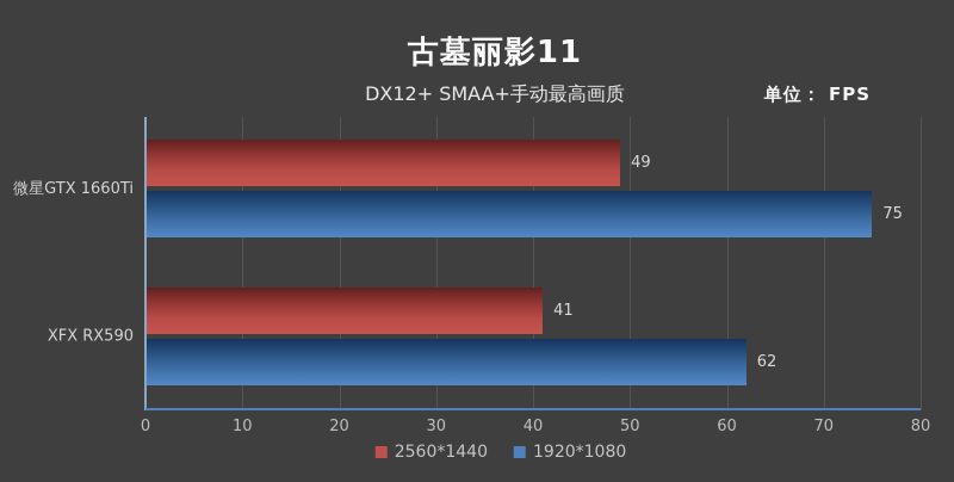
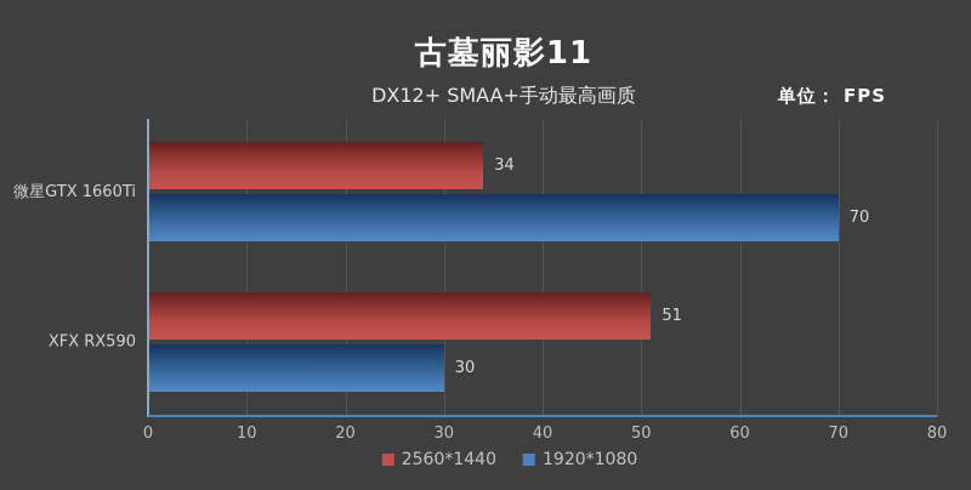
2560*1440/微星GTX 1660Ti: 49 -> 34
1920*1080/微星GTX 1660Ti: 75 -> 70
2560*1440/XFX RX590: 41 -> 51
1920*1080/XFX RX590: 62 -> 30
